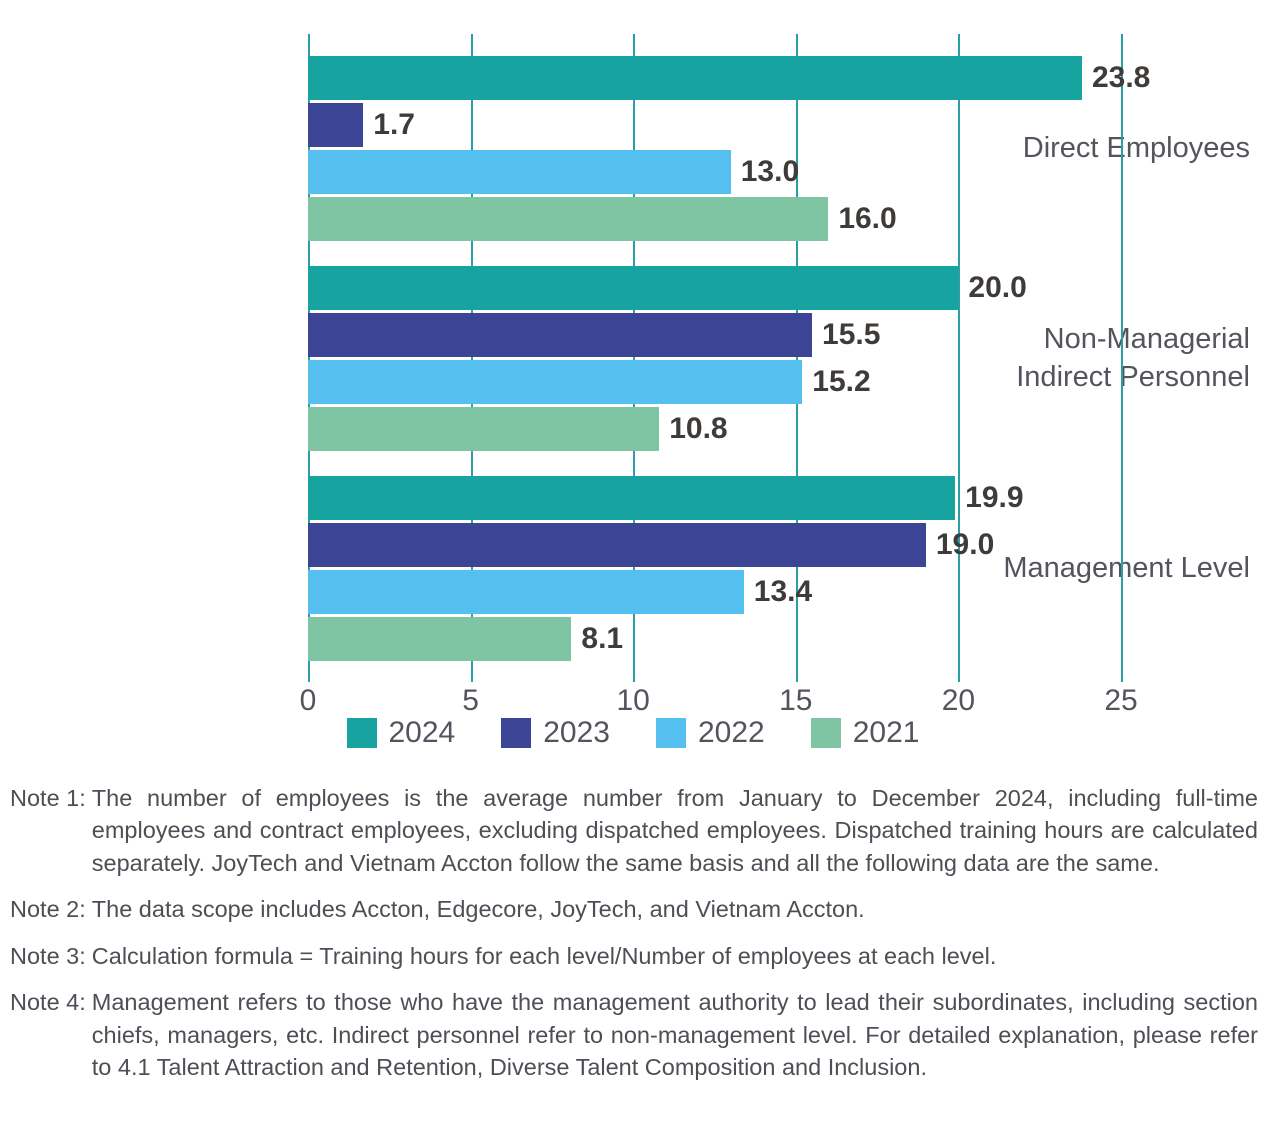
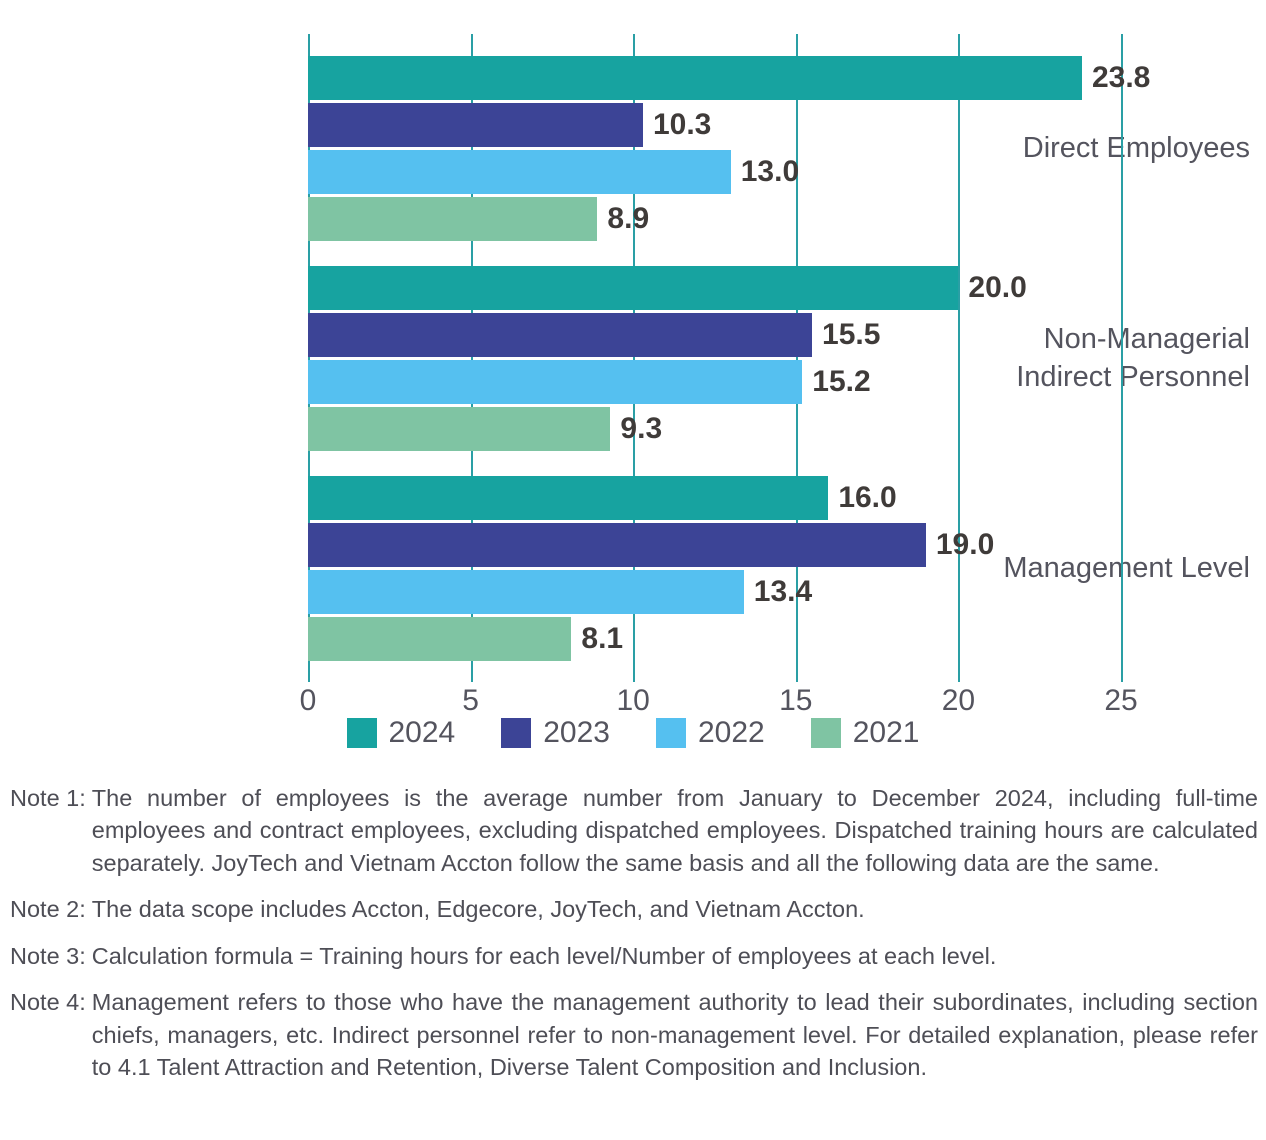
2023/Direct Employees: 1.7 -> 10.3
2021/Direct Employees: 16.0 -> 8.9
2021/Non-Managerial Indirect Personnel: 10.8 -> 9.3
2024/Management Level: 19.9 -> 16.0
